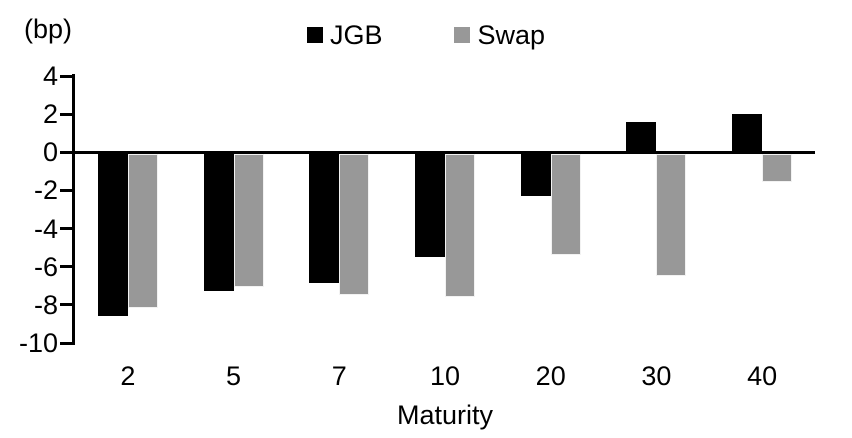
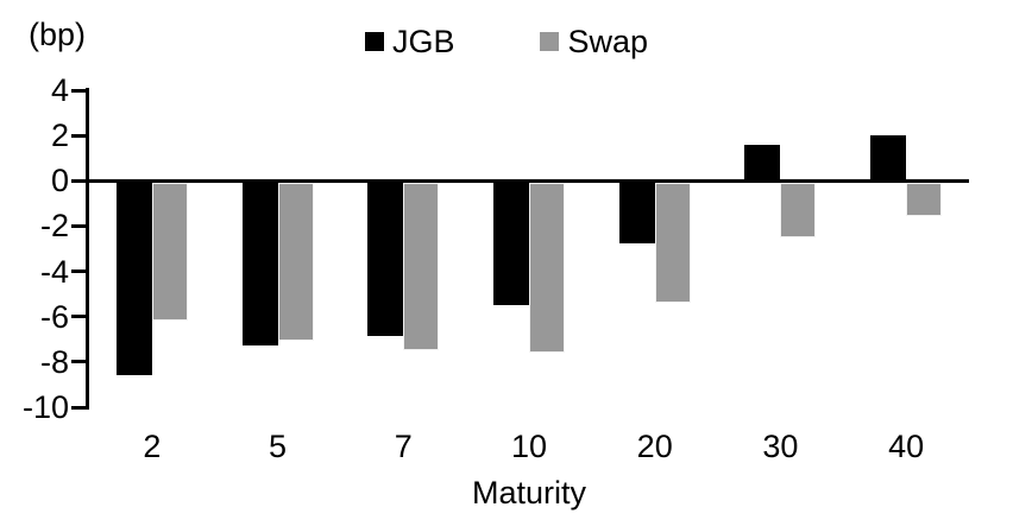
Swap/2: -8.1 -> -6.1
JGB/20: -2.2 -> -2.7
Swap/30: -6.4 -> -2.4
